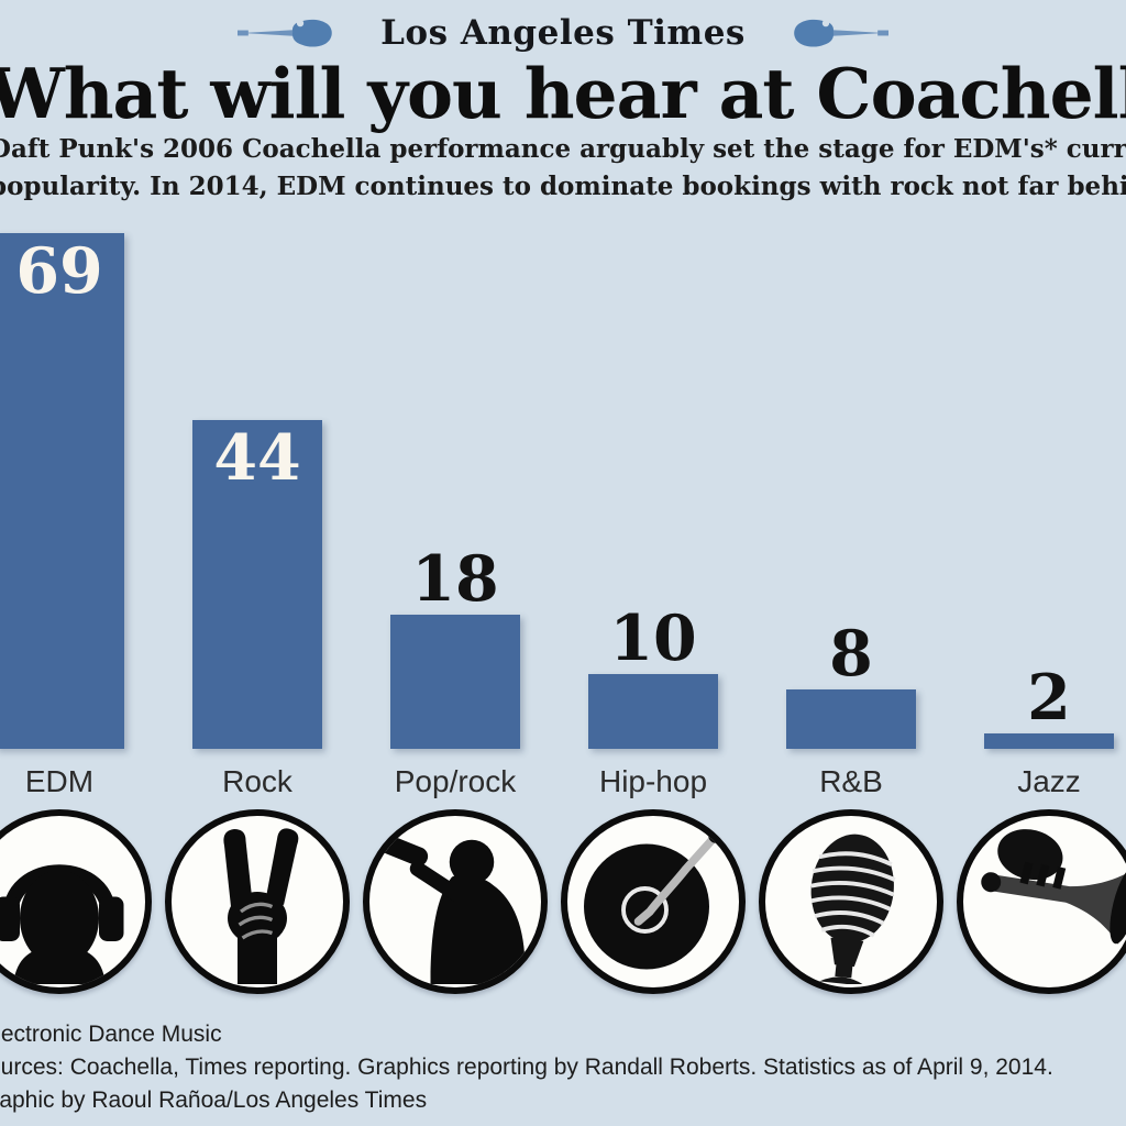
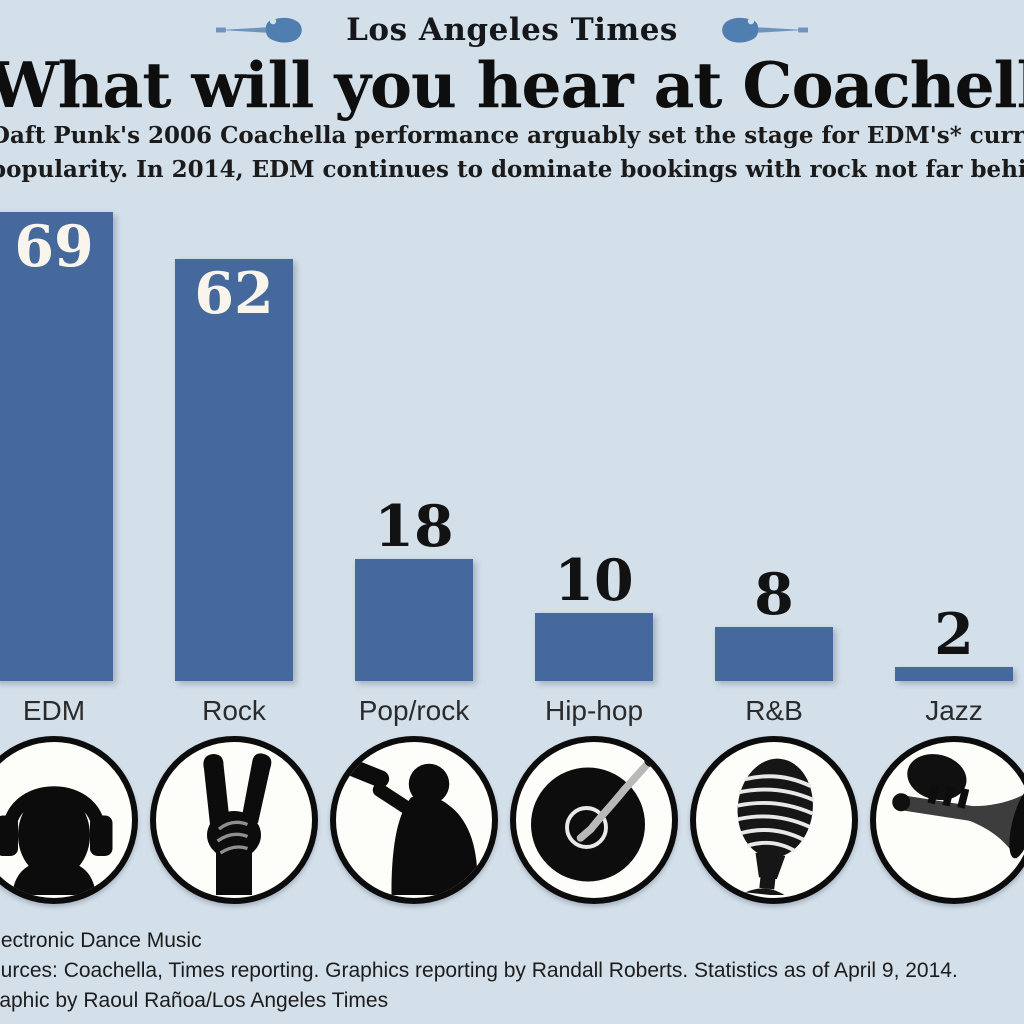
Rock: 44 -> 62
